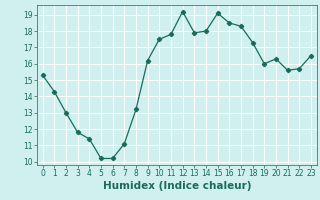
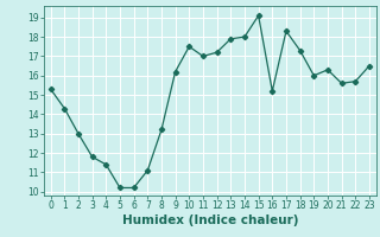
11: 17.8 -> 17.0
12: 19.2 -> 17.2
16: 18.5 -> 15.2
